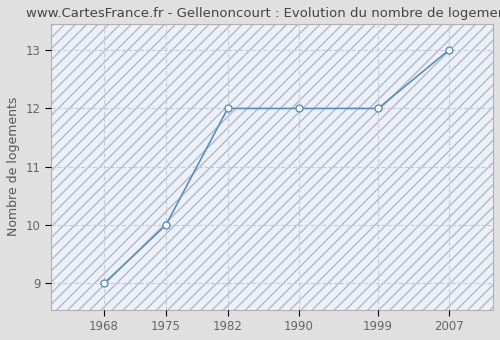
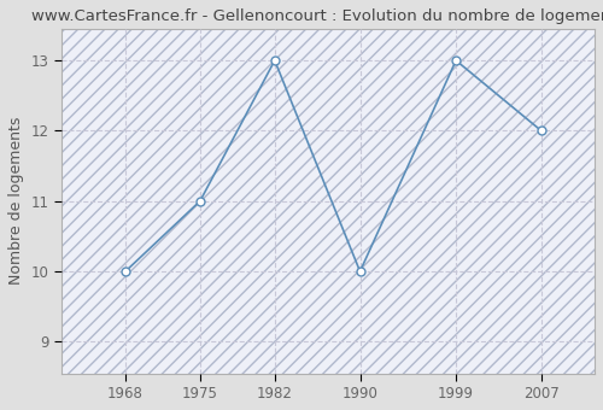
1968: 9 -> 10
1975: 10 -> 11
1982: 12 -> 13
1990: 12 -> 10
1999: 12 -> 13
2007: 13 -> 12
